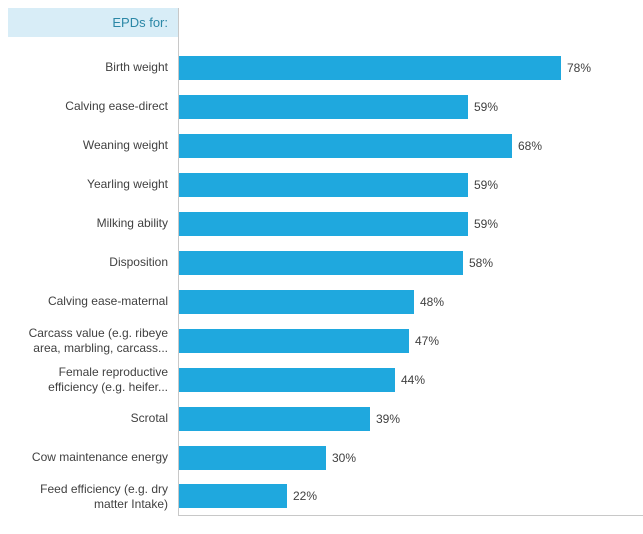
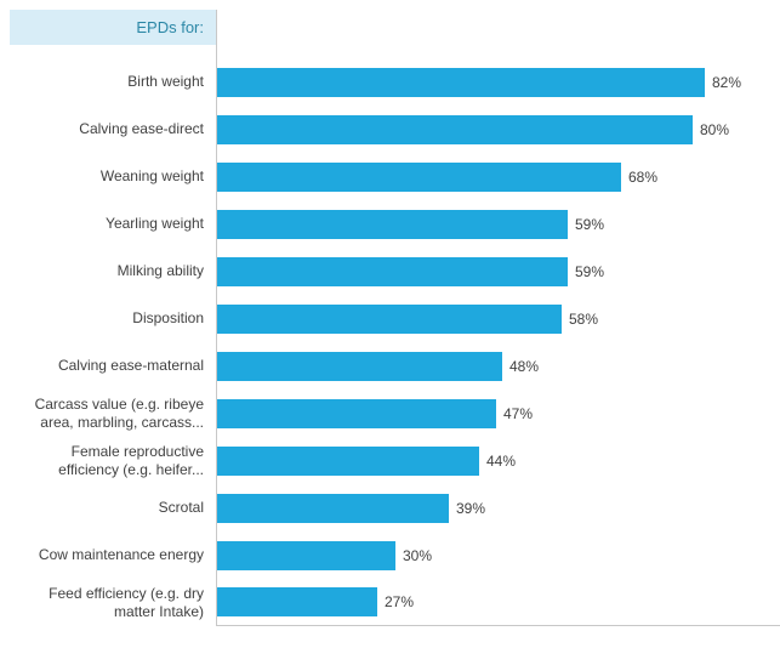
Birth weight: 78% -> 82%
Calving ease-direct: 59% -> 80%
Feed efficiency (e.g. dry matter Intake): 22% -> 27%
